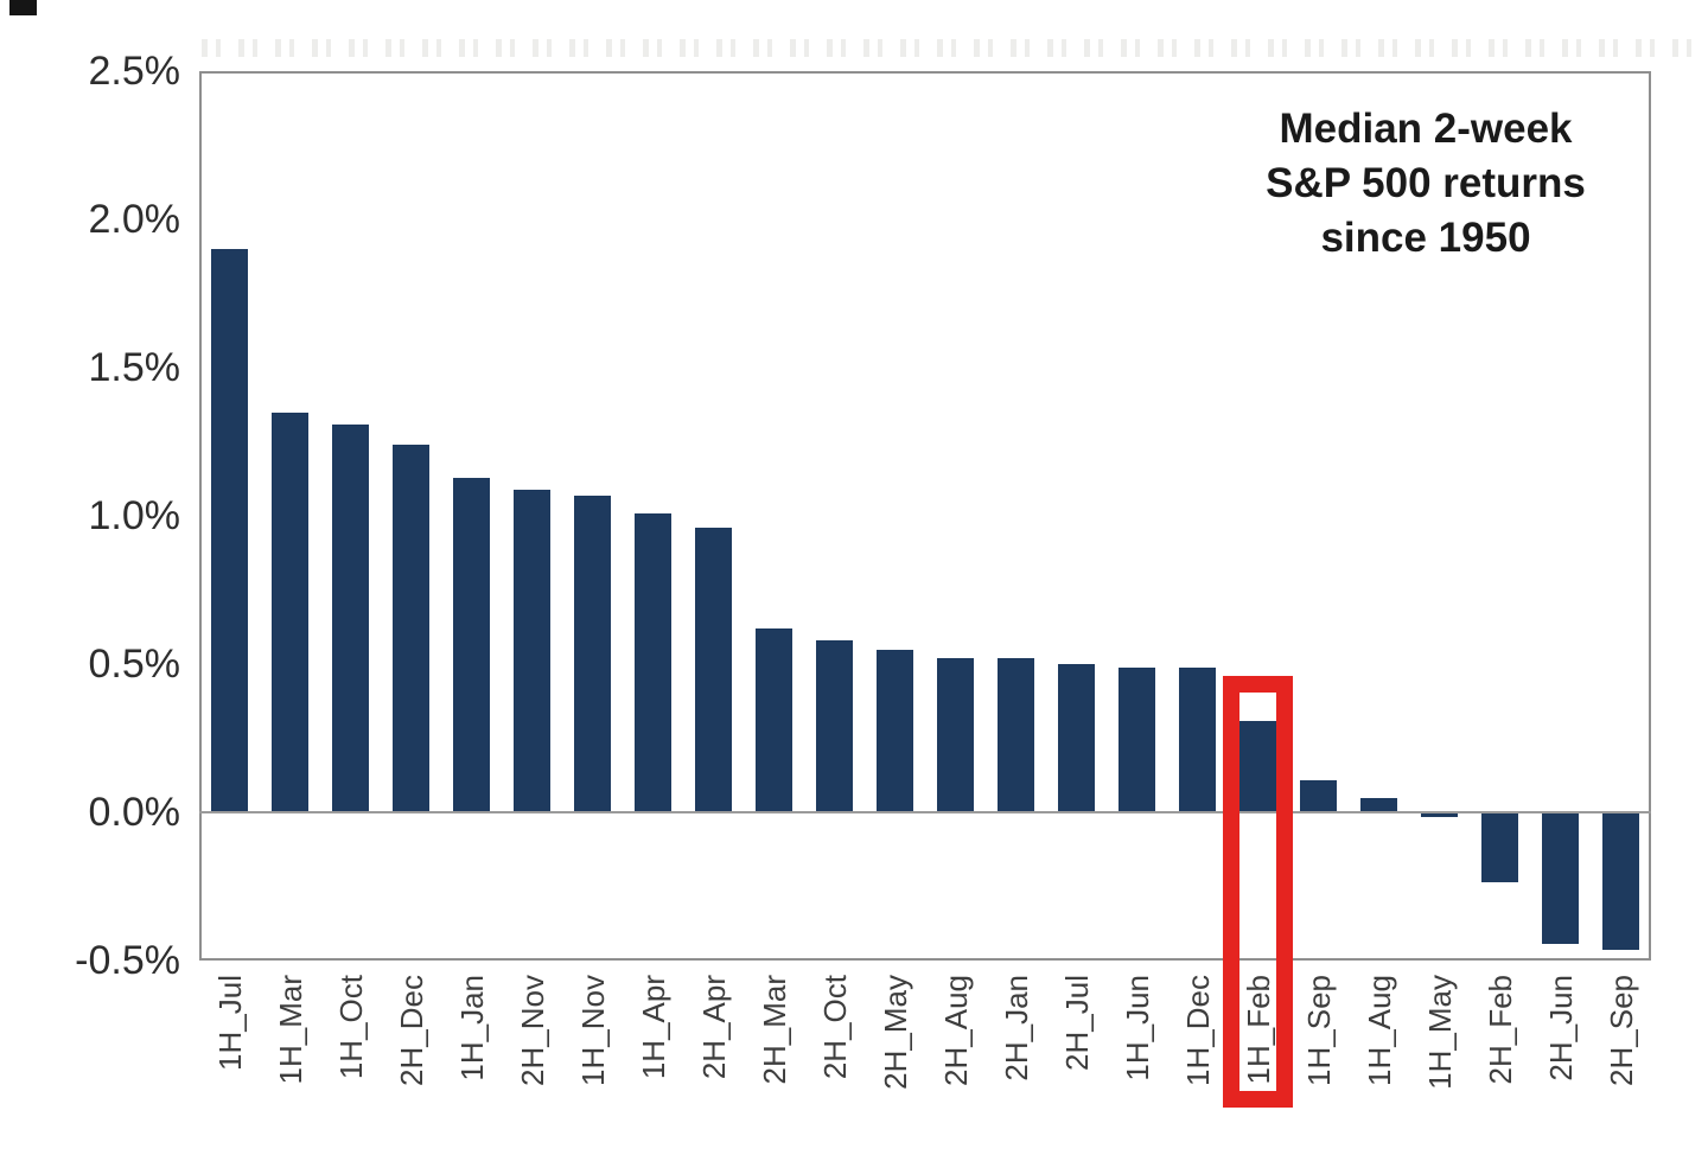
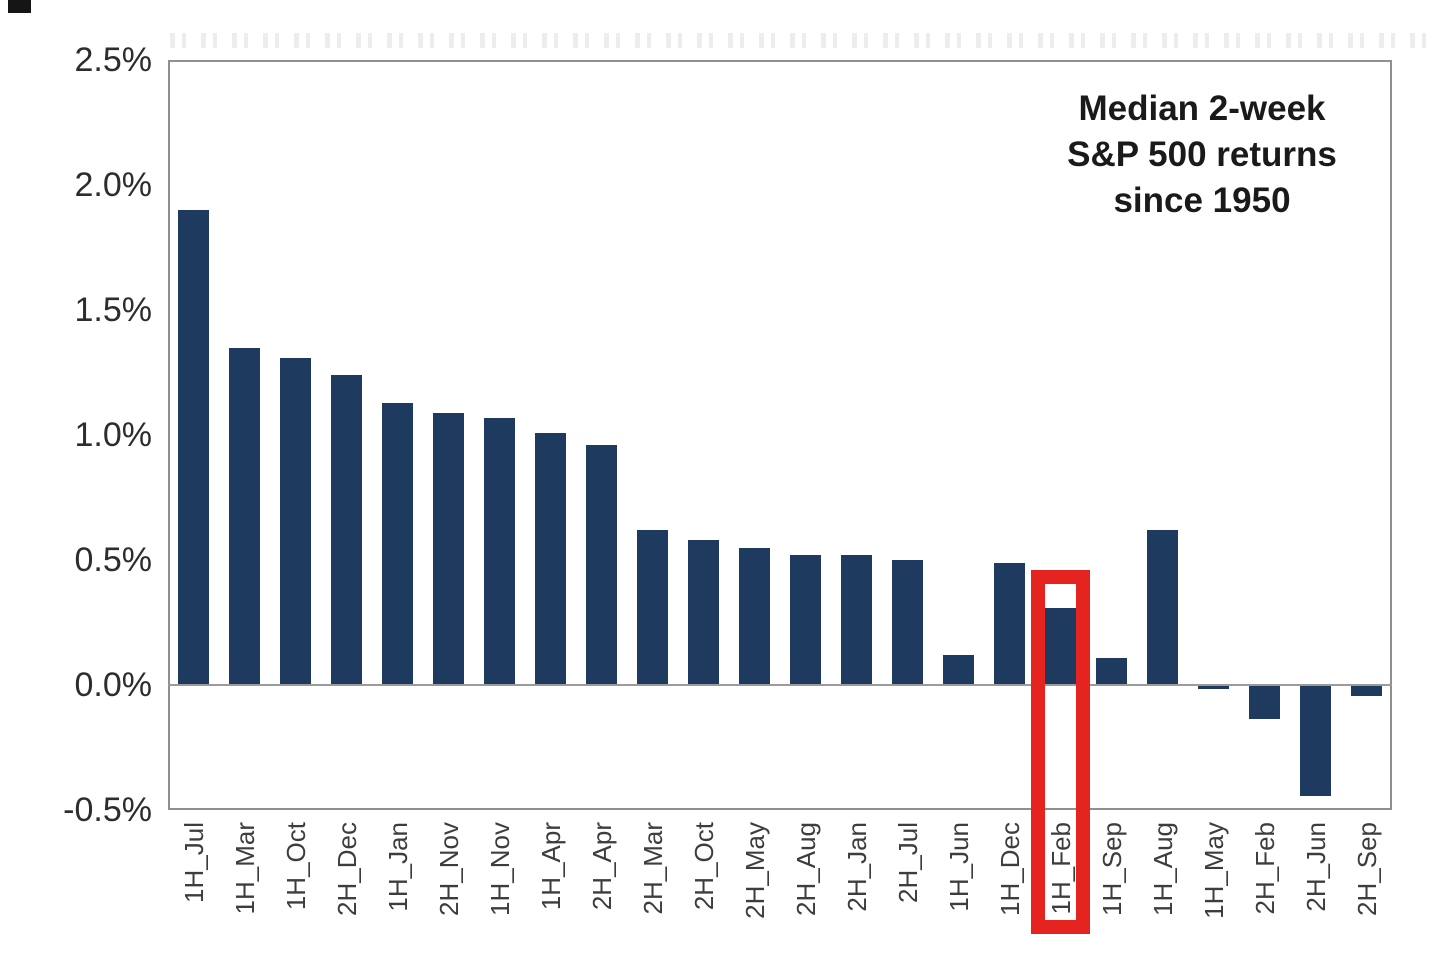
1H_Jun: 0.49% -> 0.12%
1H_Aug: 0.05% -> 0.62%
2H_Feb: -0.23% -> -0.13%
2H_Sep: -0.46% -> -0.04%
